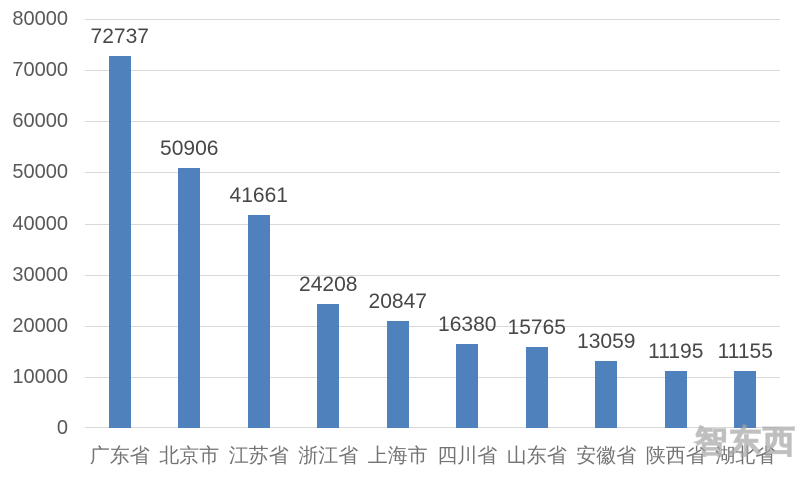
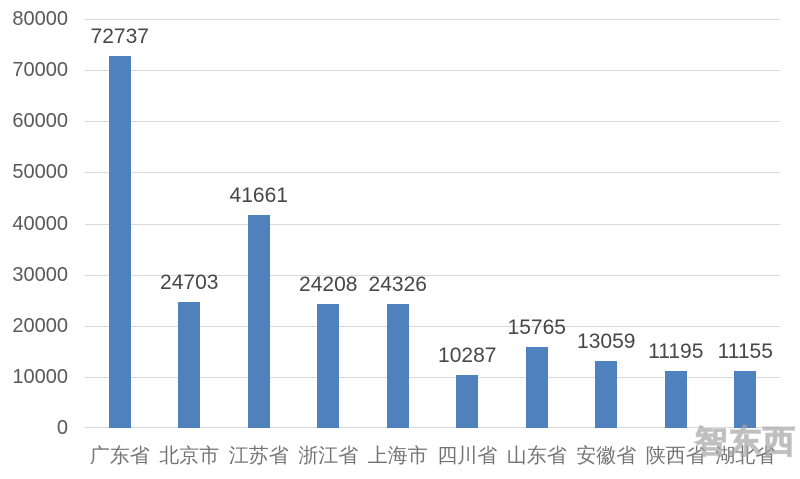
北京市: 50906 -> 24703
上海市: 20847 -> 24326
四川省: 16380 -> 10287
